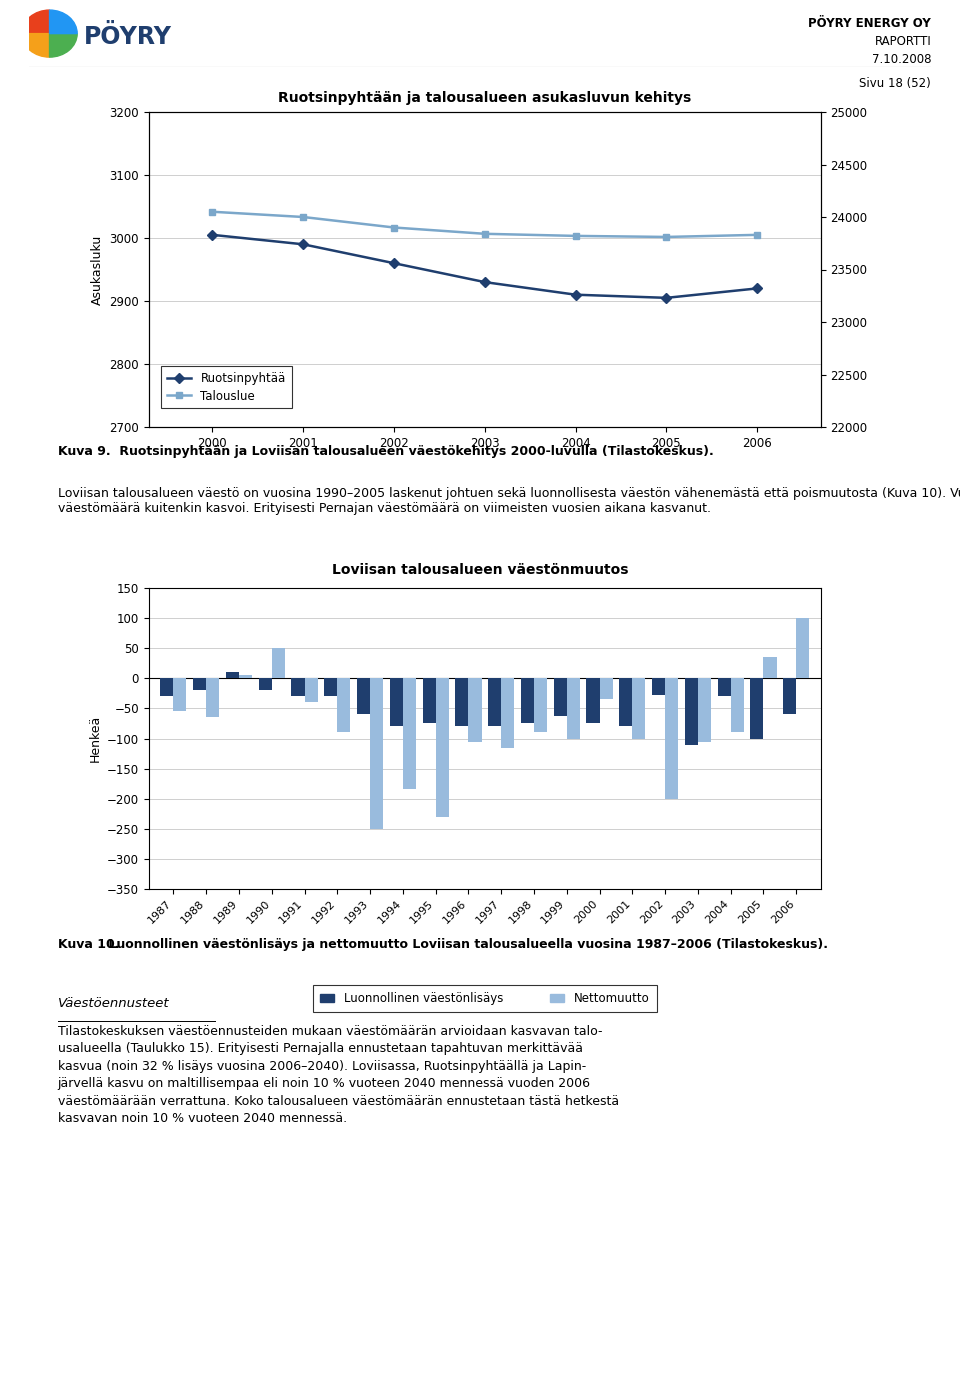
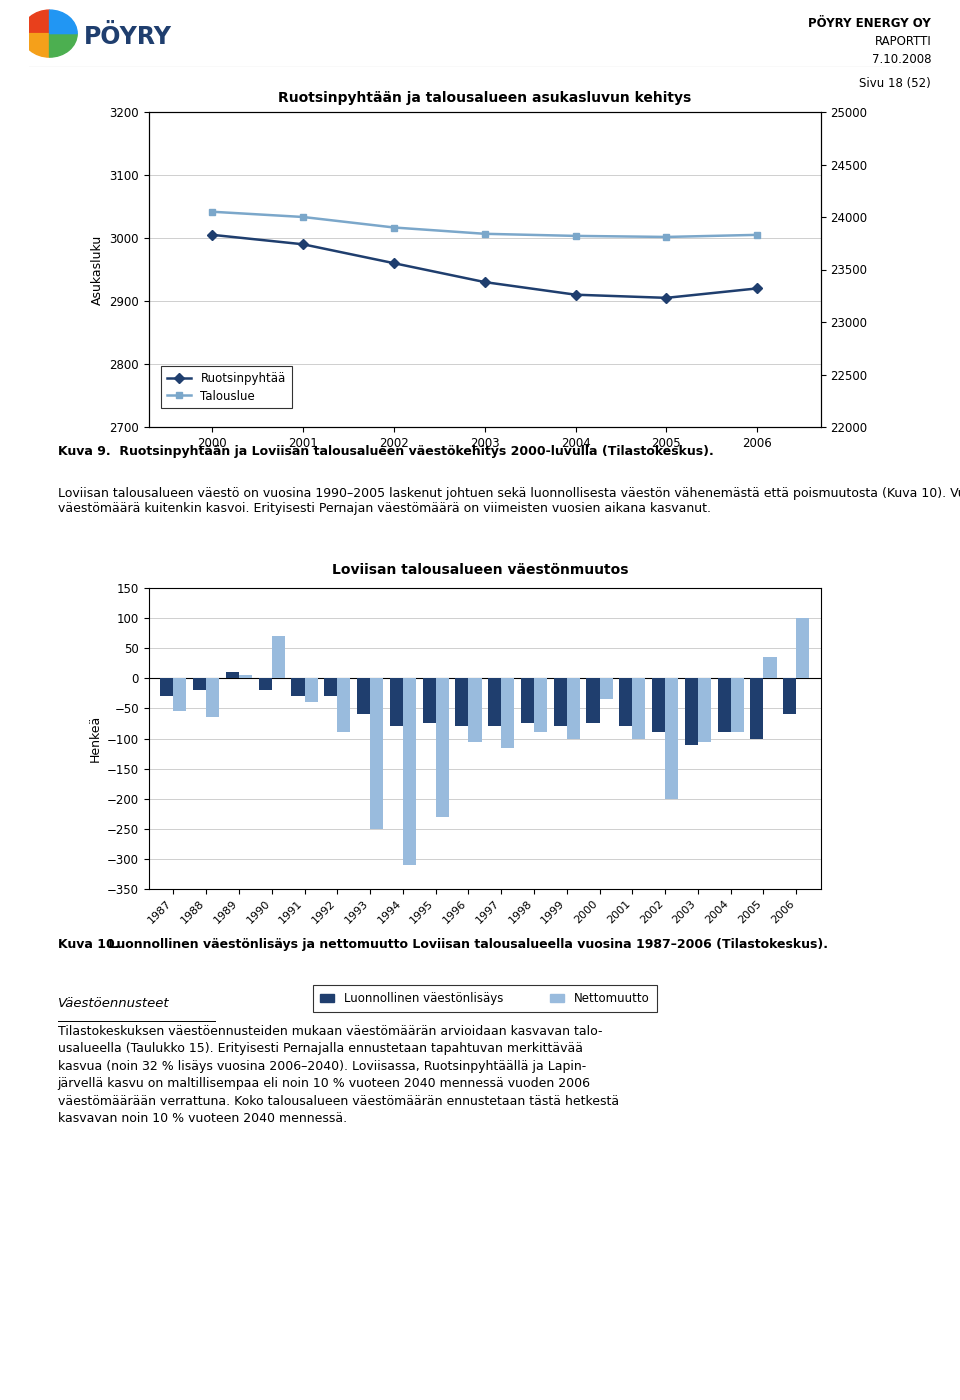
Nettomuutto/1990: 50 -> 70
Nettomuutto/1994: -184 -> -310
Luonnollinen väestönlisäys/1999: -62 -> -80
Luonnollinen väestönlisäys/2002: -28 -> -90
Luonnollinen väestönlisäys/2004: -30 -> -90
